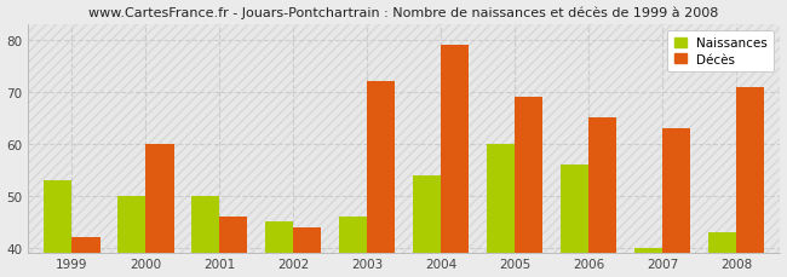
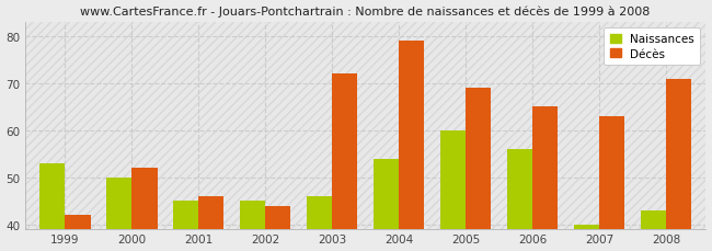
Décès/2000: 60 -> 52
Naissances/2001: 50 -> 45
